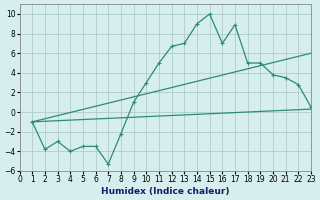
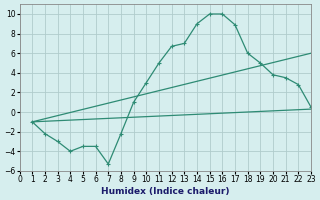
2: -3.8 -> -2.2
16: 7.0 -> 10.0
18: 5.0 -> 6.0
